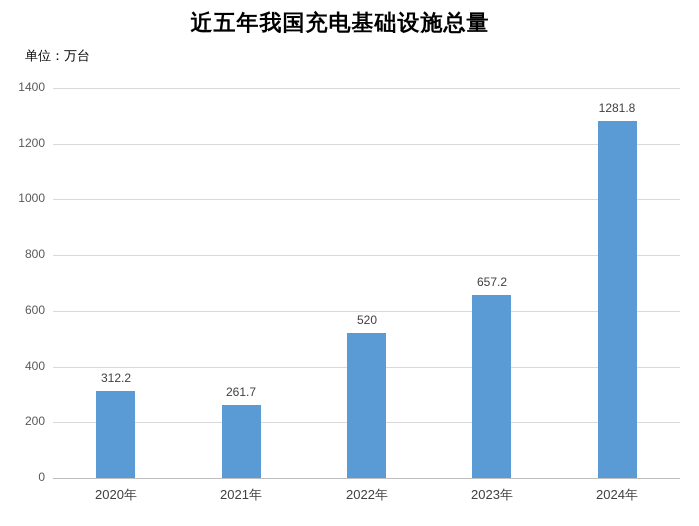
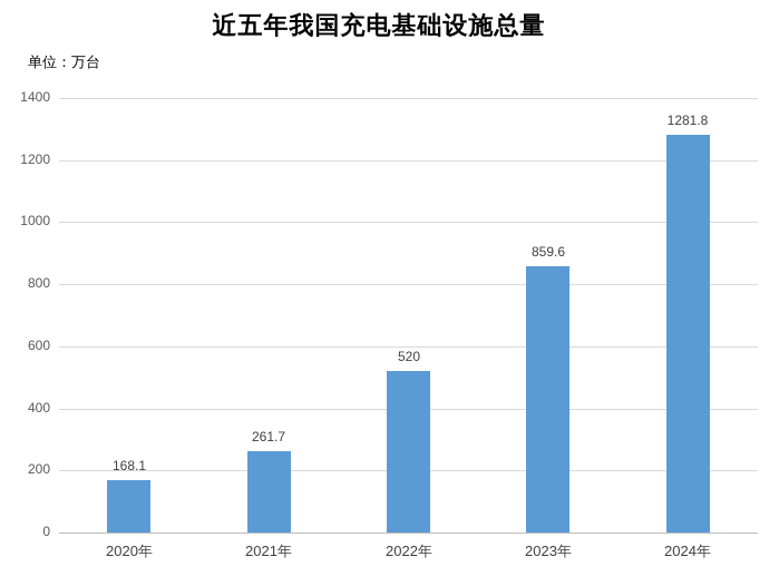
2020年: 312.2 -> 168.1
2023年: 657.2 -> 859.6
